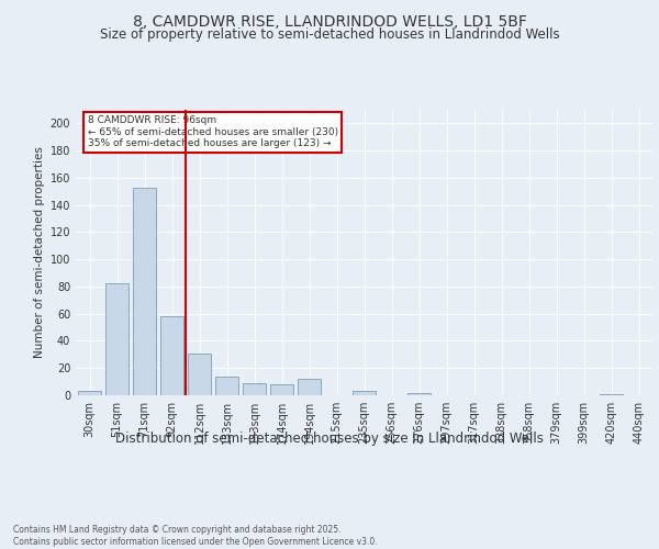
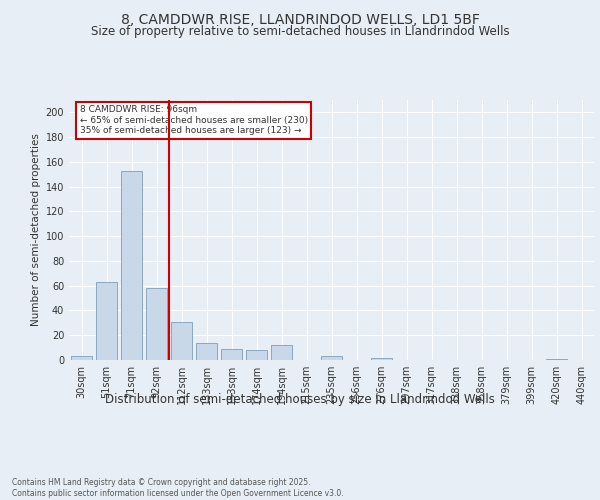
51sqm: 82 -> 63
